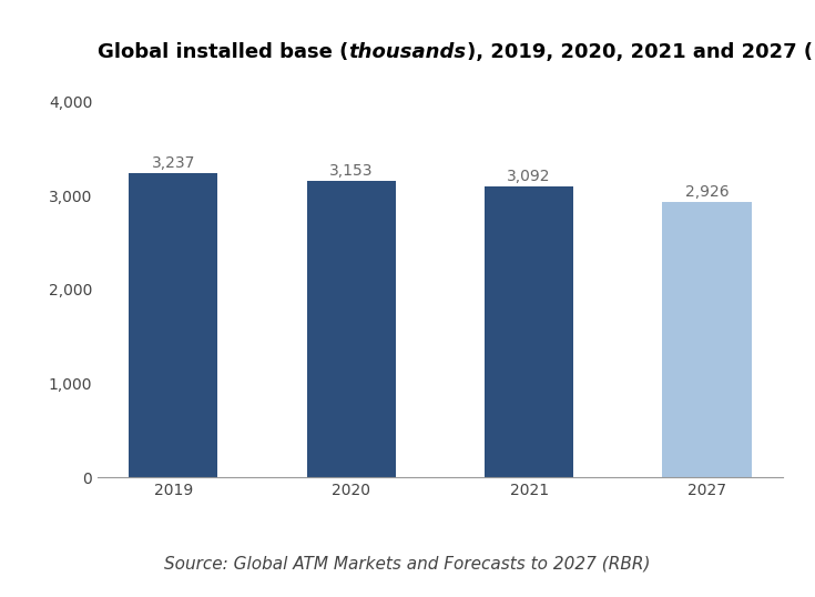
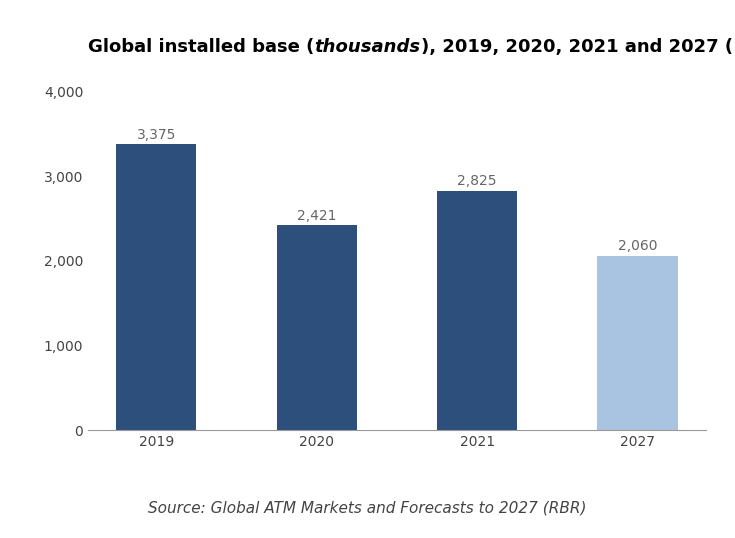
2019: 3,237 -> 3,375
2020: 3,153 -> 2,421
2021: 3,092 -> 2,825
2027: 2,926 -> 2,060
